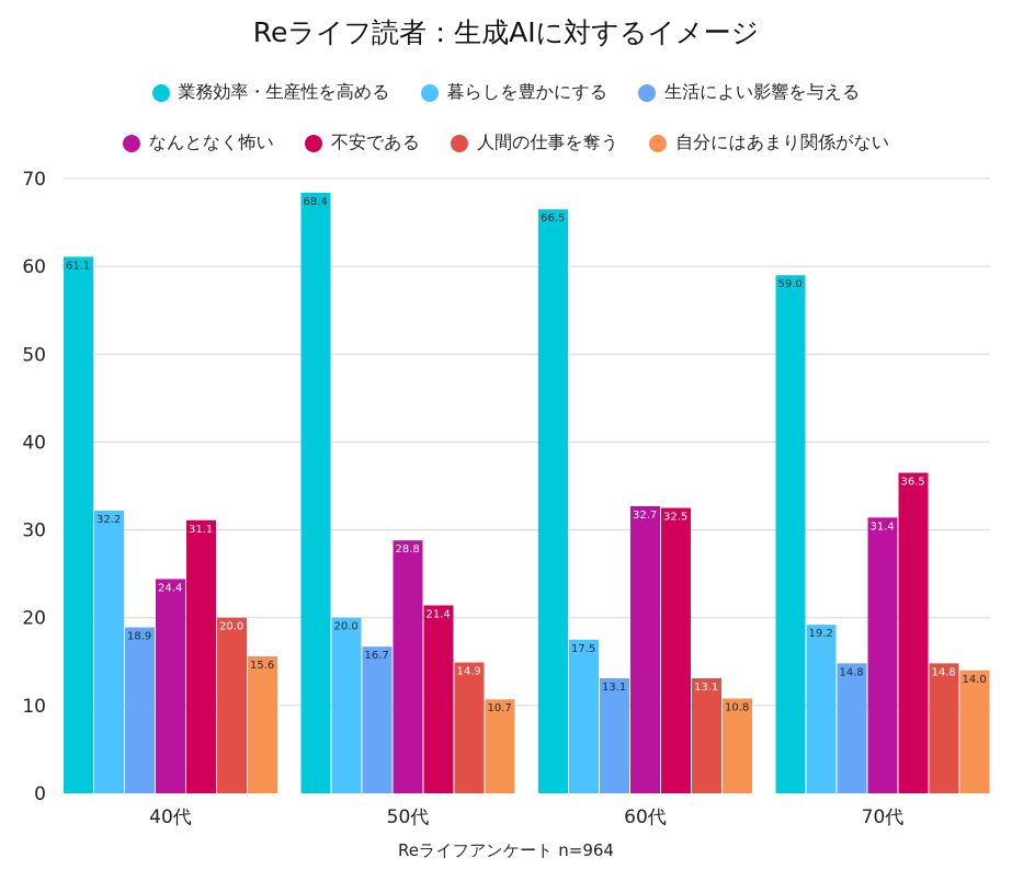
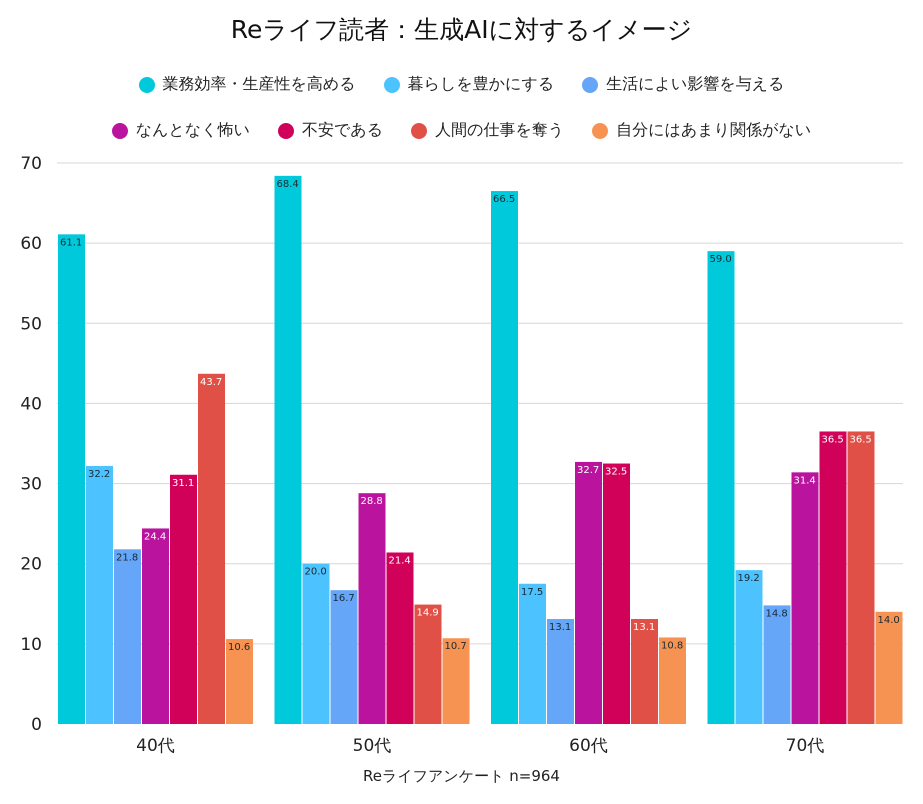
生活によい影響を与える/40代: 18.9 -> 21.8
人間の仕事を奪う/40代: 20.0 -> 43.7
自分にはあまり関係がない/40代: 15.6 -> 10.6
人間の仕事を奪う/70代: 14.8 -> 36.5
